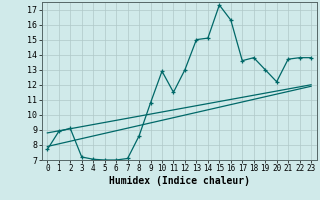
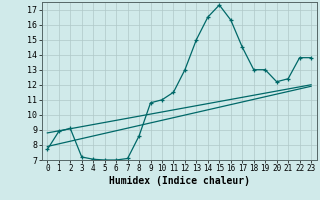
10: 12.9 -> 11.0
14: 15.1 -> 16.5
17: 13.6 -> 14.5
18: 13.8 -> 13.0
21: 13.7 -> 12.4
